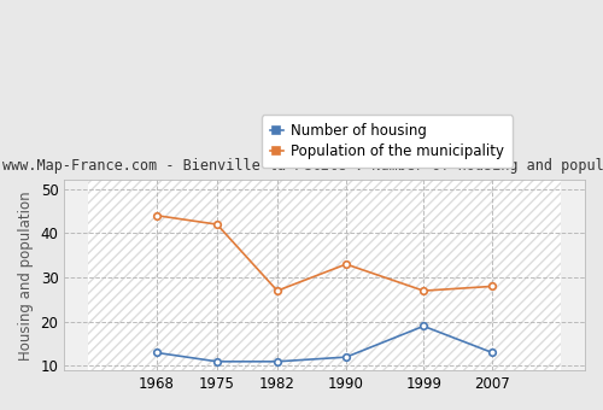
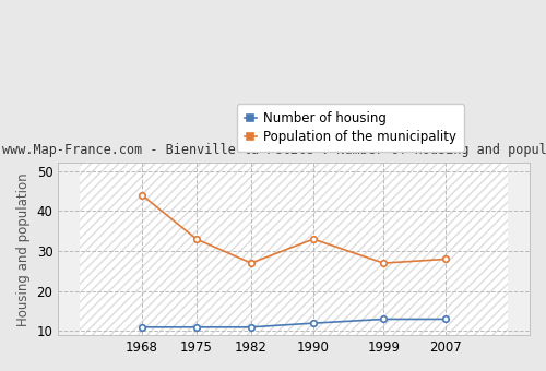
Number of housing/1968: 13 -> 11
Population of the municipality/1975: 42 -> 33
Number of housing/1999: 19 -> 13
